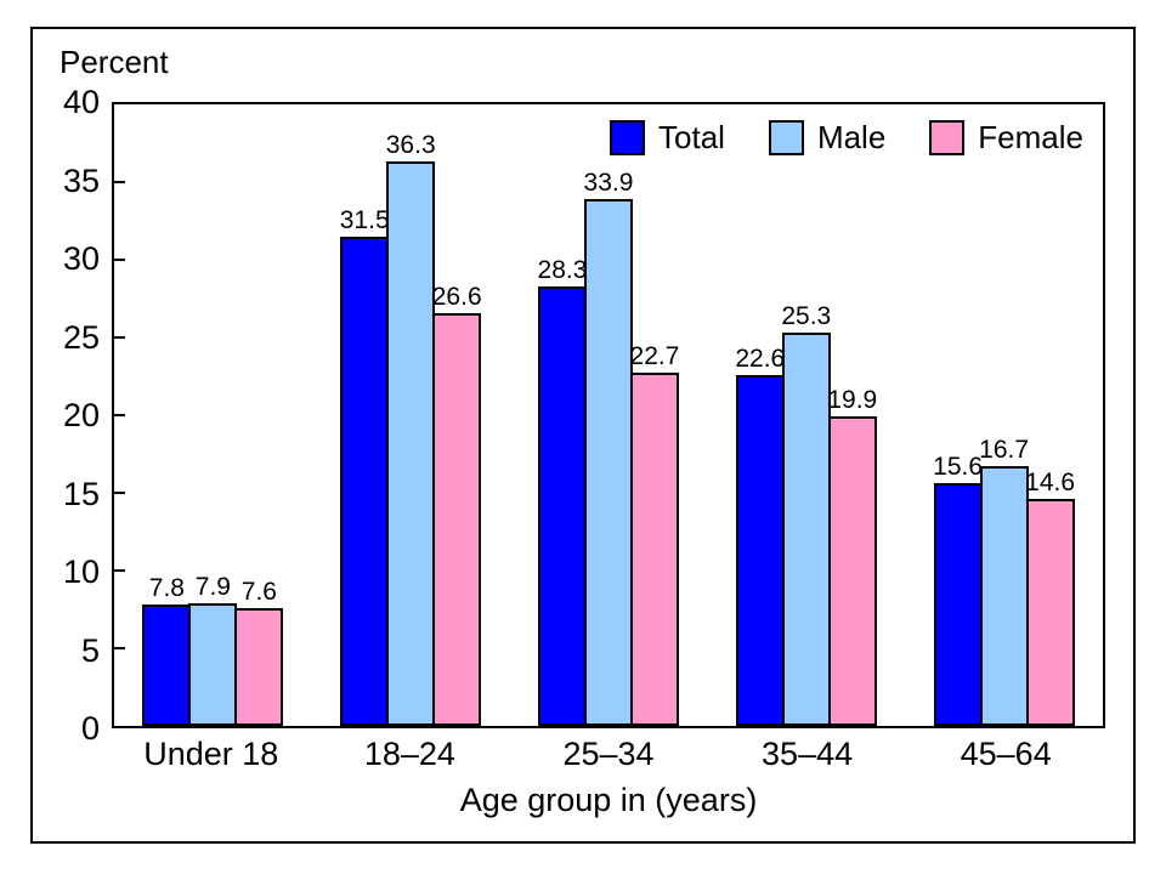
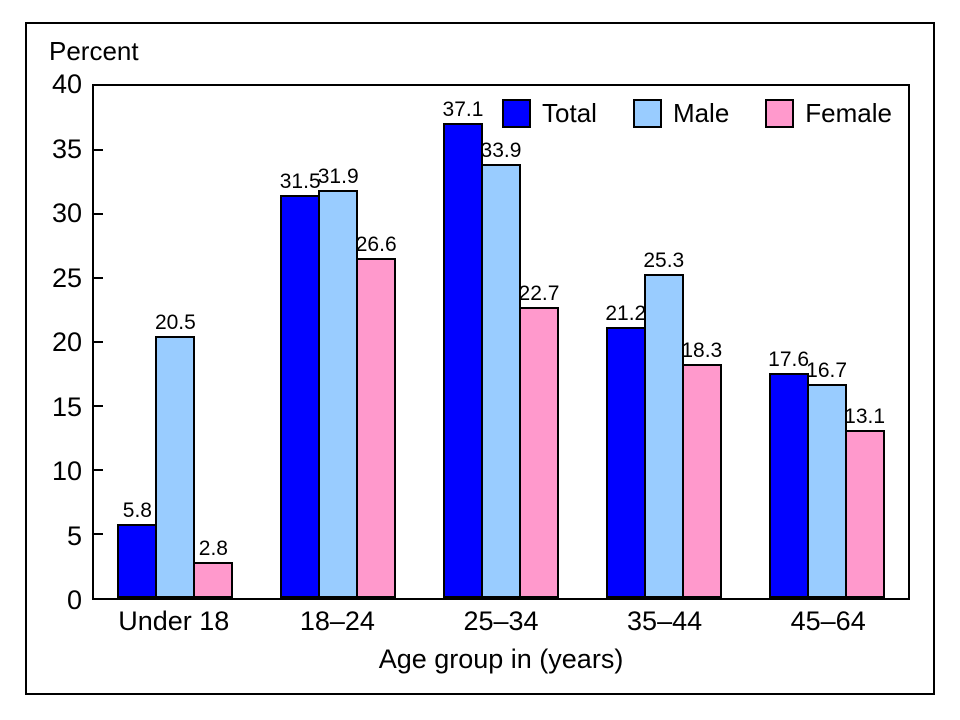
Total/Under 18: 7.8 -> 5.8
Male/Under 18: 7.9 -> 20.5
Female/Under 18: 7.6 -> 2.8
Male/18–24: 36.3 -> 31.9
Total/25–34: 28.3 -> 37.1
Total/35–44: 22.6 -> 21.2
Female/35–44: 19.9 -> 18.3
Total/45–64: 15.6 -> 17.6
Female/45–64: 14.6 -> 13.1
